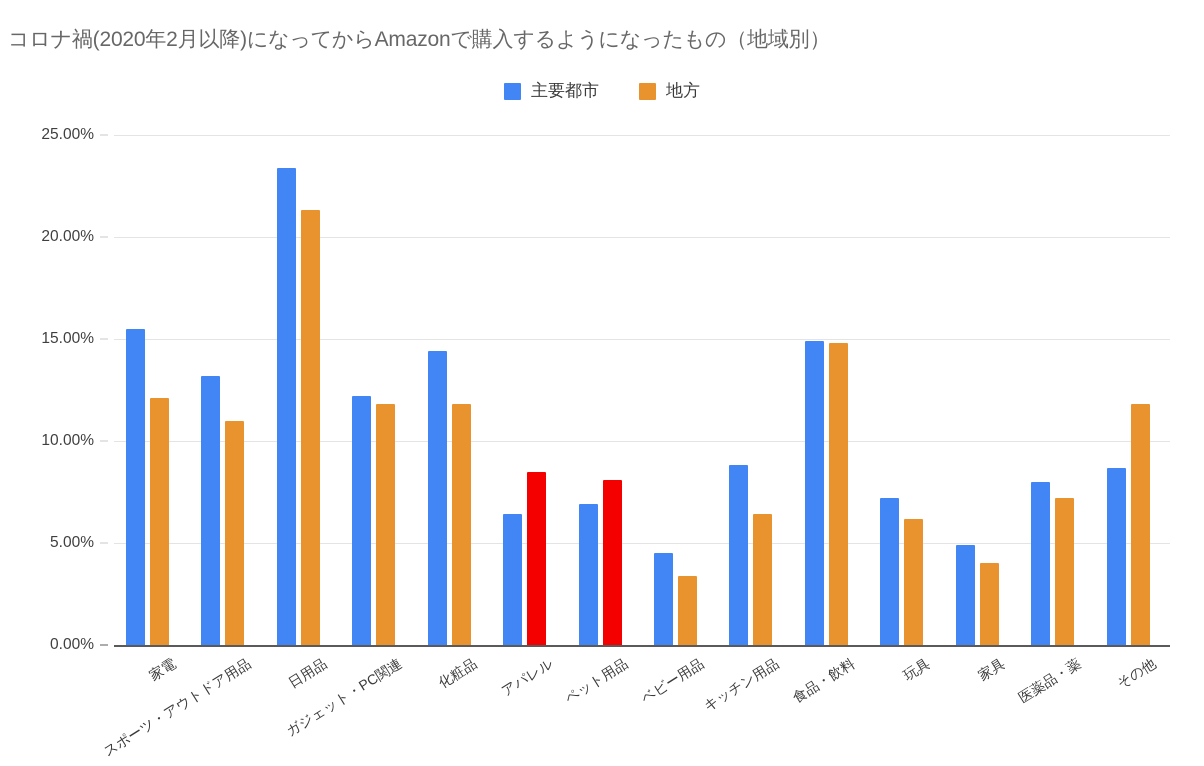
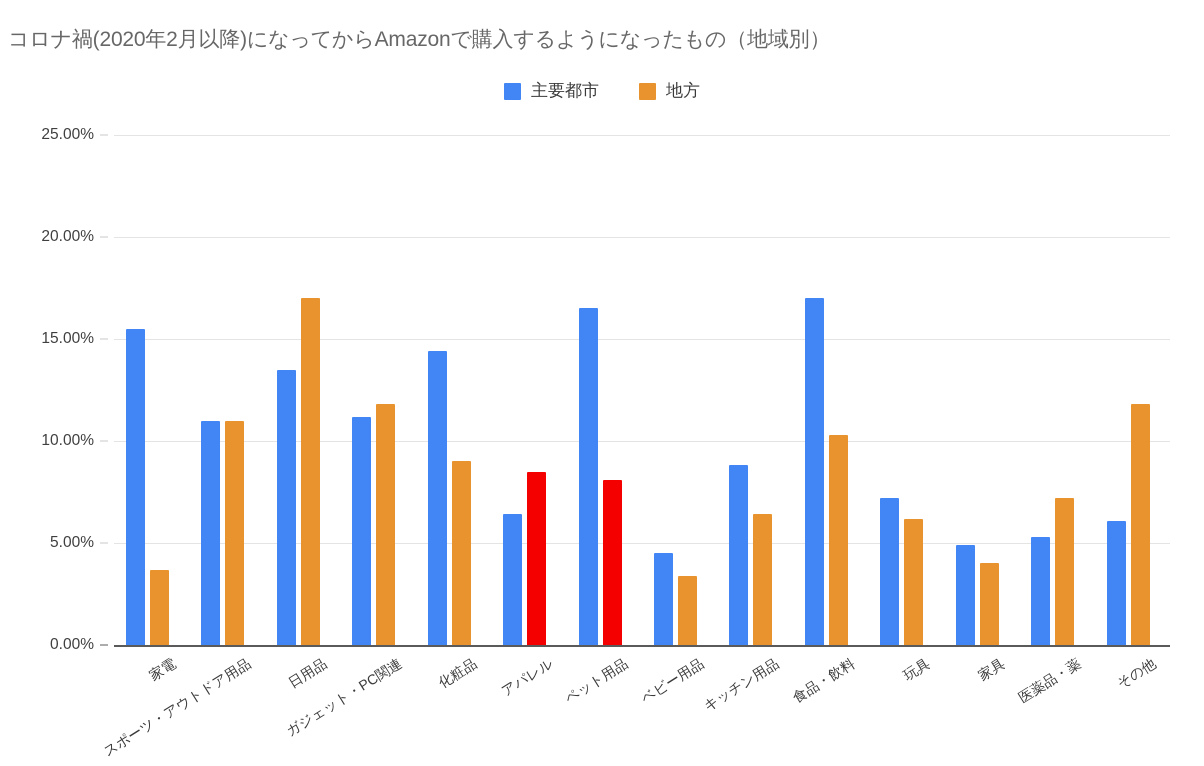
地方/家電: 12.1% -> 3.7%
主要都市/スポーツ・アウトドア用品: 13.2% -> 11.0%
主要都市/日用品: 23.4% -> 13.5%
地方/日用品: 21.3% -> 17.0%
主要都市/ガジェット・PC関連: 12.2% -> 11.2%
地方/化粧品: 11.8% -> 9.0%
主要都市/ペット用品: 6.9% -> 16.5%
主要都市/食品・飲料: 14.9% -> 17.0%
地方/食品・飲料: 14.8% -> 10.3%
主要都市/医薬品・薬: 8.0% -> 5.3%
主要都市/その他: 8.7% -> 6.1%
